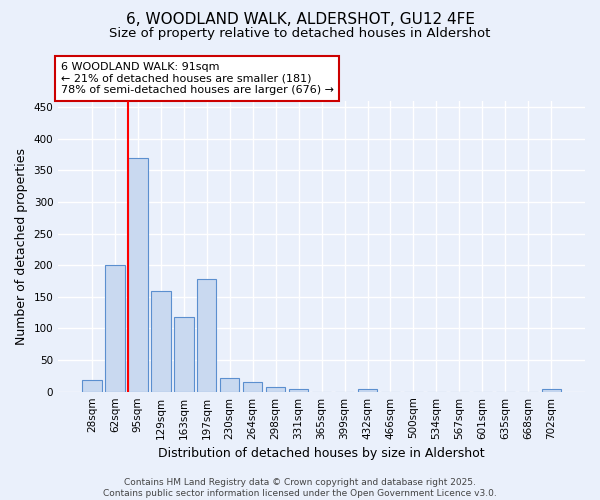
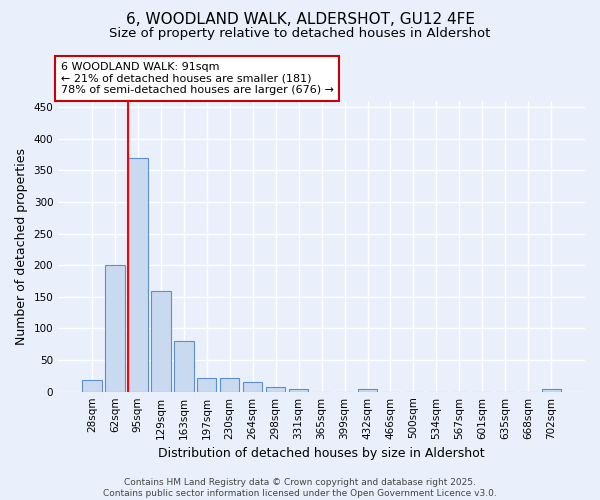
163sqm: 118 -> 80
197sqm: 178 -> 22
